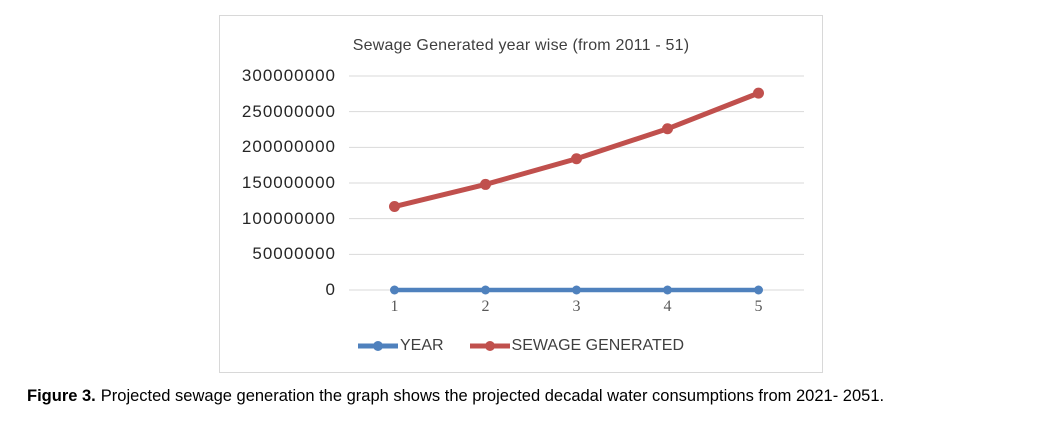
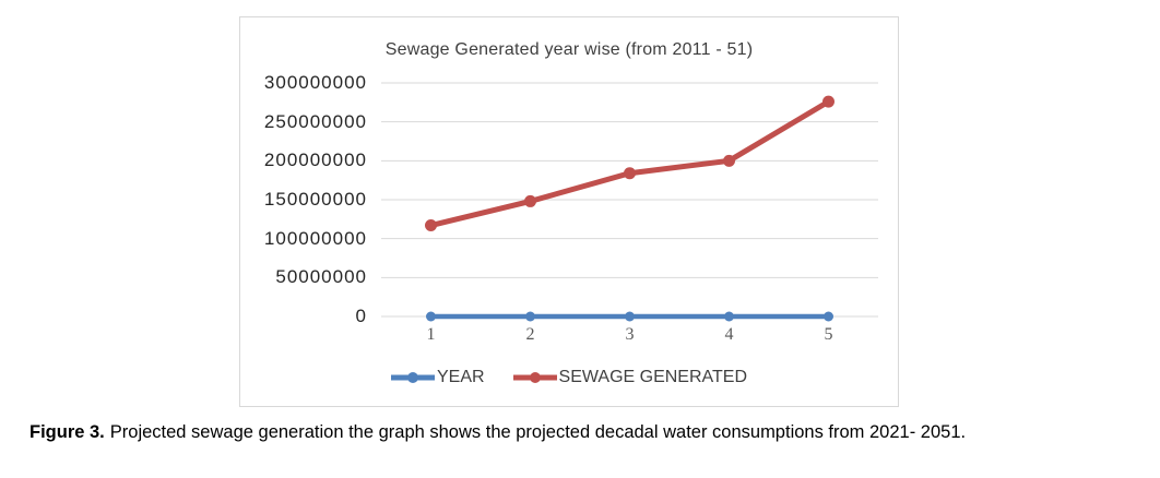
SEWAGE GENERATED/4: 230000000 -> 200000000
